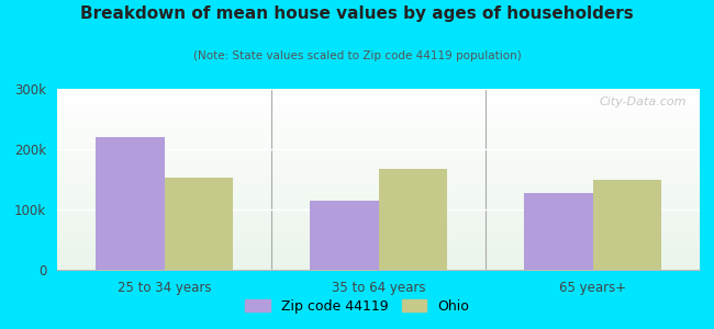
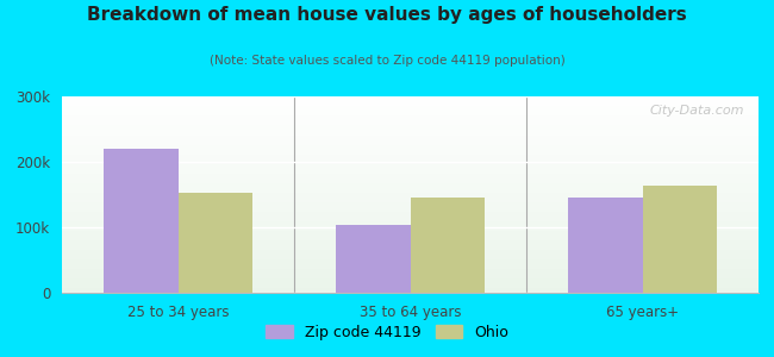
Zip code 44119/35 to 64 years: 115k -> 104k
Ohio/35 to 64 years: 168k -> 146k
Zip code 44119/65 years+: 128k -> 146k
Ohio/65 years+: 150k -> 164k
